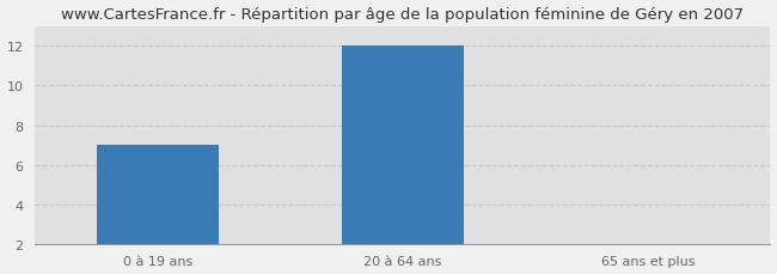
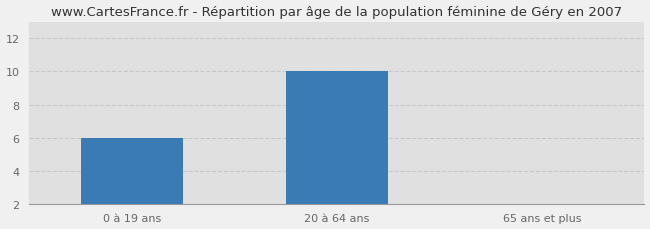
0 à 19 ans: 7 -> 6
20 à 64 ans: 12 -> 10
